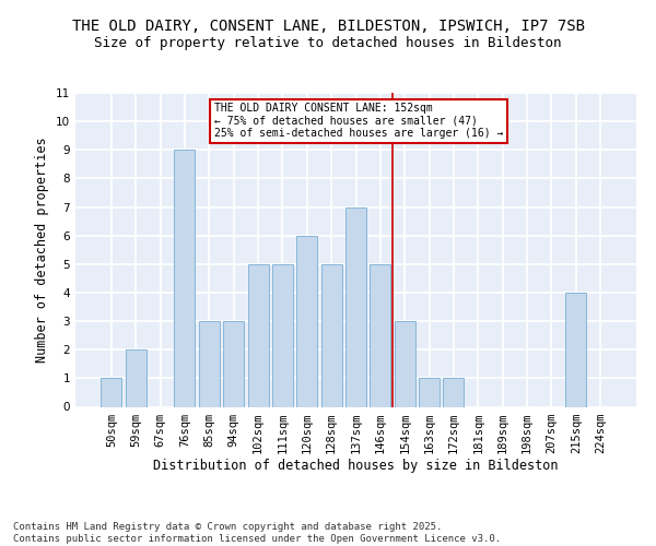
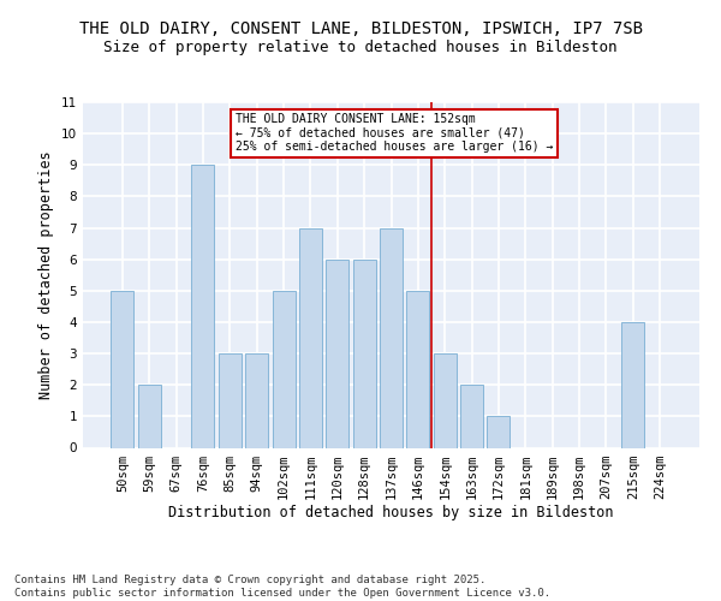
50sqm: 1 -> 5
111sqm: 5 -> 7
128sqm: 5 -> 6
163sqm: 1 -> 2
